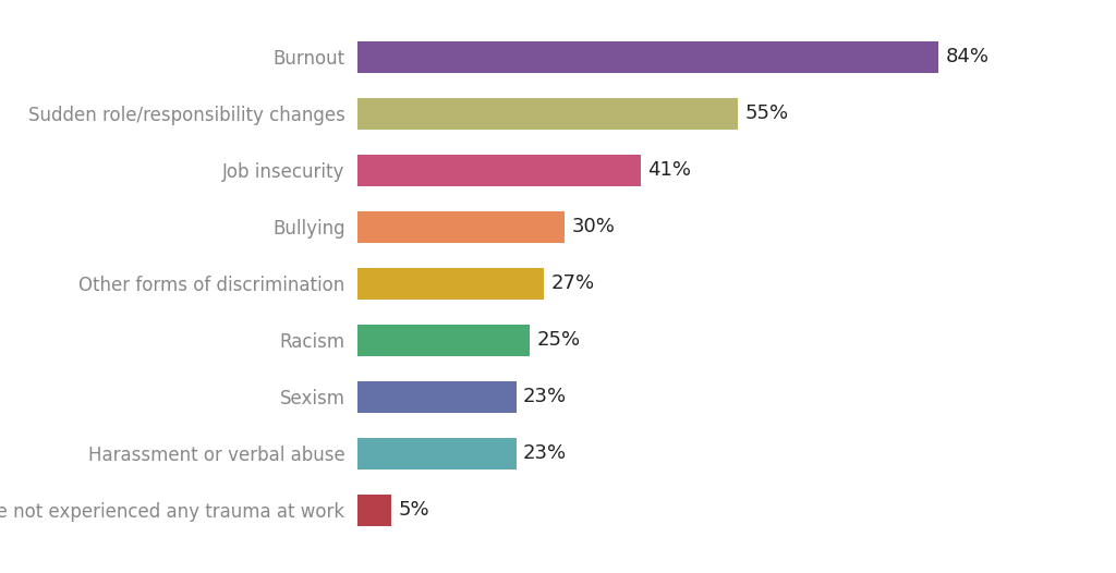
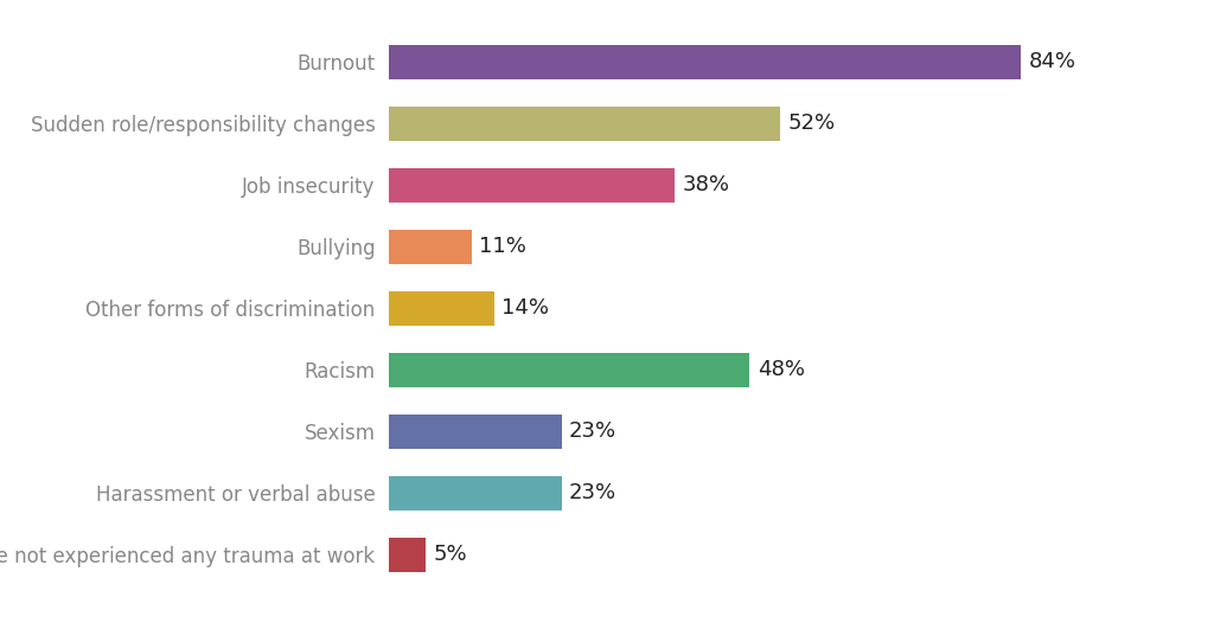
Sudden role/responsibility changes: 55% -> 52%
Job insecurity: 41% -> 38%
Bullying: 30% -> 11%
Other forms of discrimination: 27% -> 14%
Racism: 25% -> 48%
